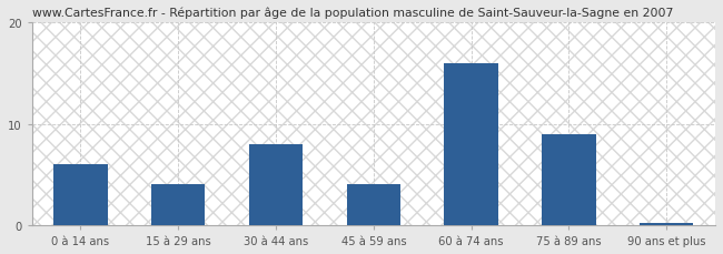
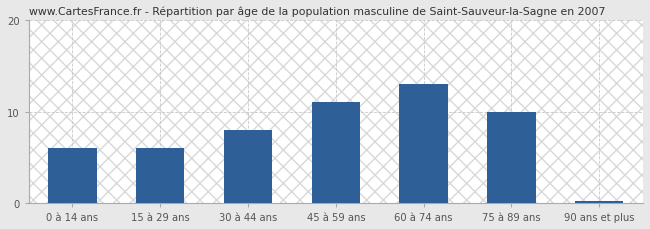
15 à 29 ans: 4.0 -> 6.0
45 à 59 ans: 4.0 -> 11.0
60 à 74 ans: 16.0 -> 13.0
75 à 89 ans: 9.0 -> 10.0
